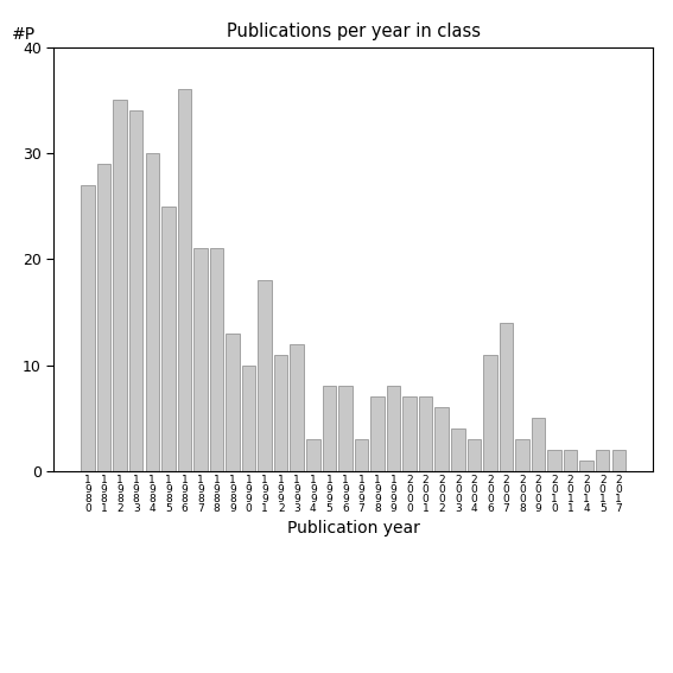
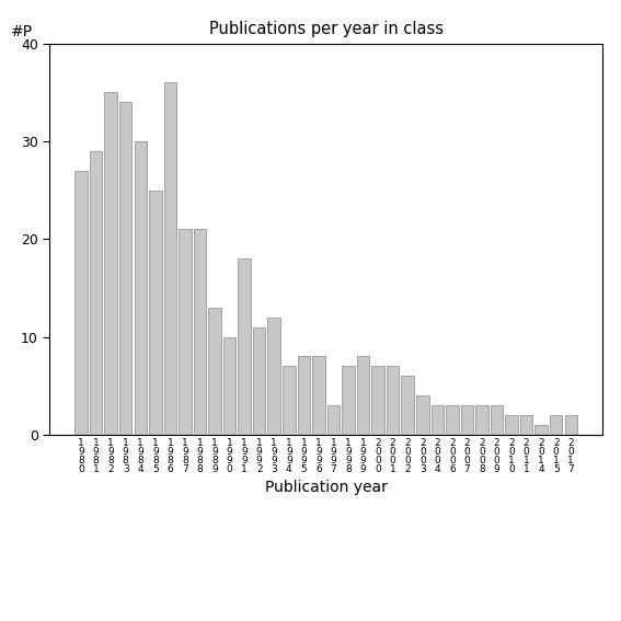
1 9 9 4: 3 -> 7
2 0 0 6: 11 -> 3
2 0 0 7: 14 -> 3
2 0 0 9: 5 -> 3
